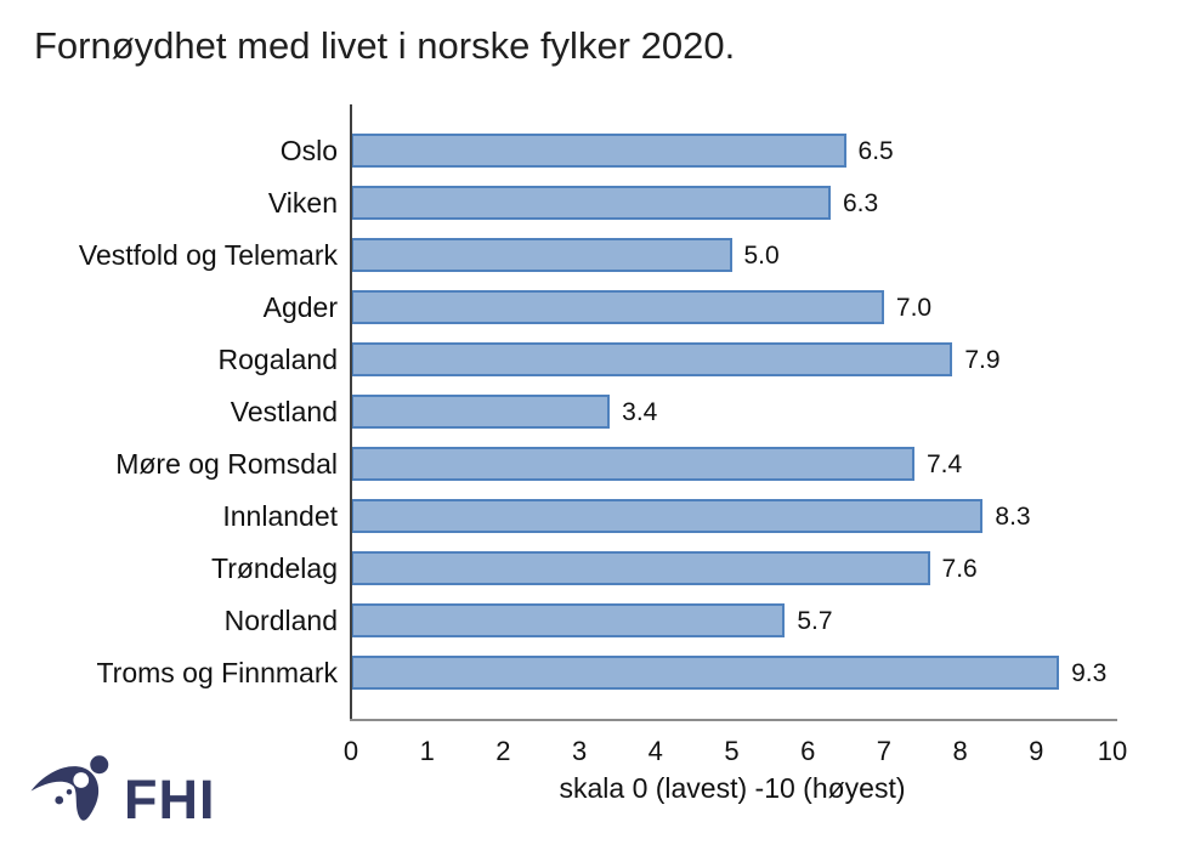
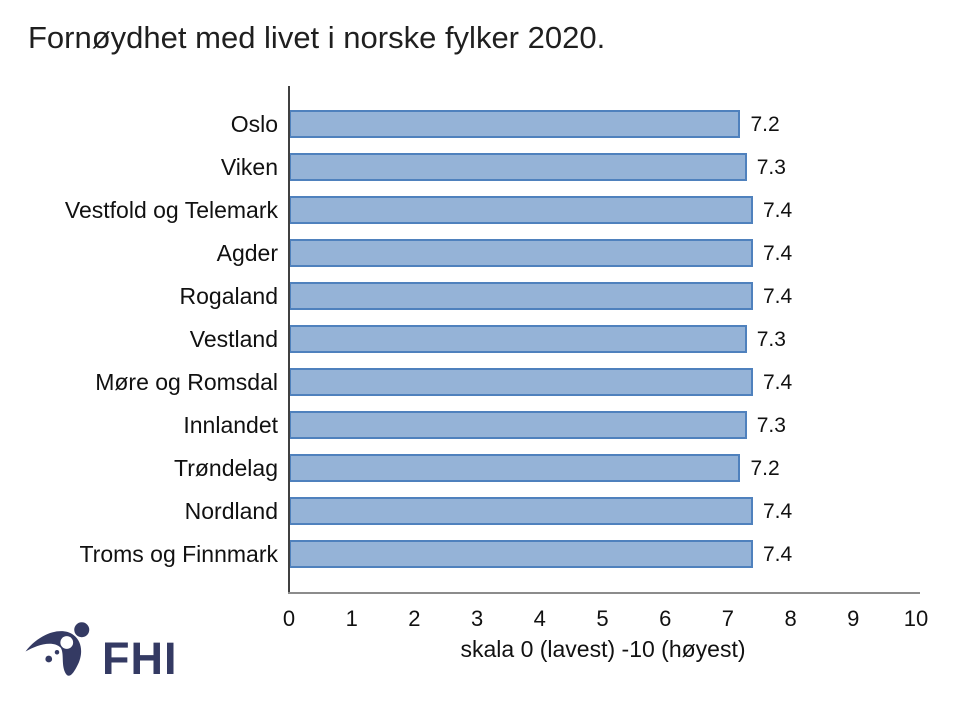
Oslo: 6.5 -> 7.2
Viken: 6.3 -> 7.3
Vestfold og Telemark: 5.0 -> 7.4
Agder: 7.0 -> 7.4
Rogaland: 7.9 -> 7.4
Vestland: 3.4 -> 7.3
Innlandet: 8.3 -> 7.3
Trøndelag: 7.6 -> 7.2
Nordland: 5.7 -> 7.4
Troms og Finnmark: 9.3 -> 7.4
